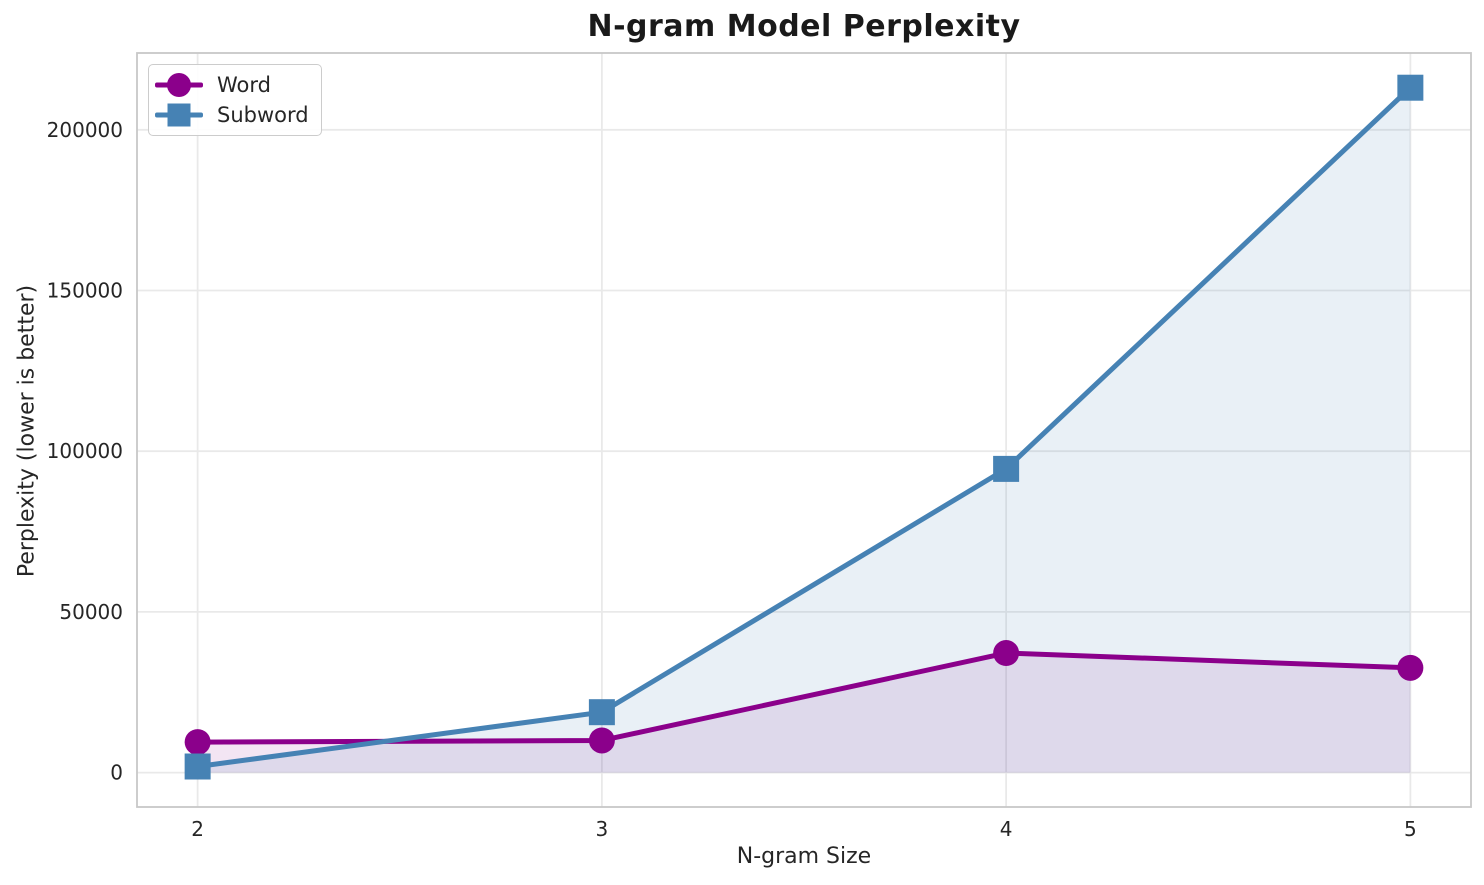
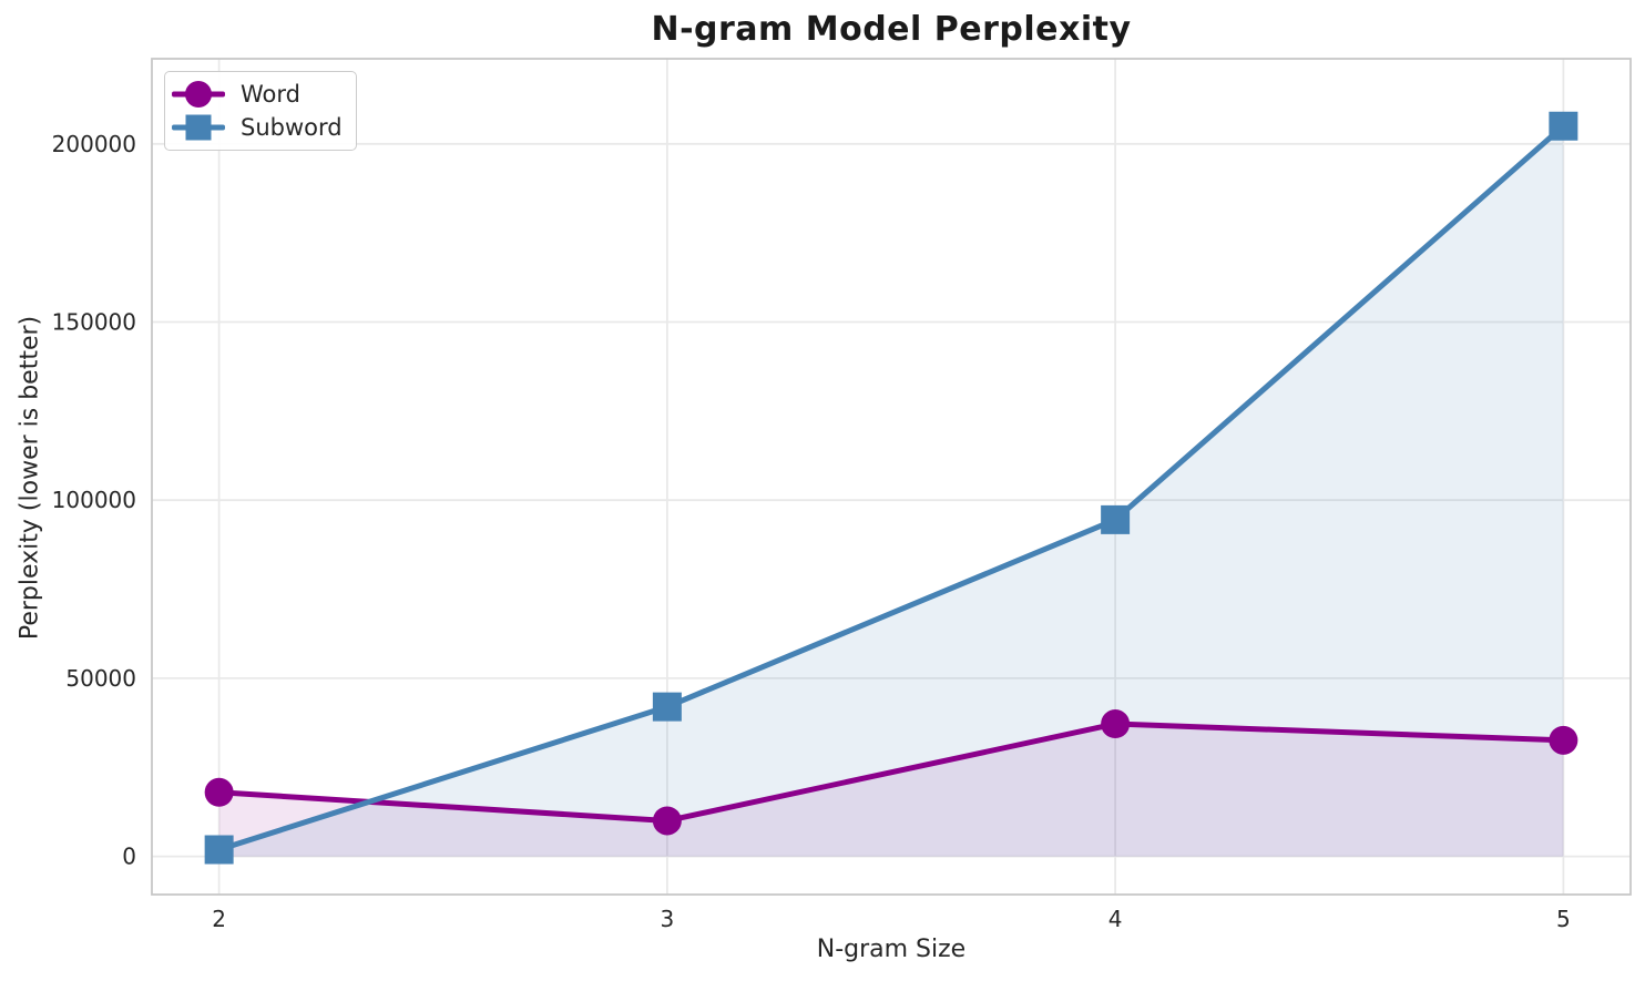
Word/2: 10000 -> 18000
Subword/3: 19000 -> 42000
Subword/5: 213000 -> 205000
